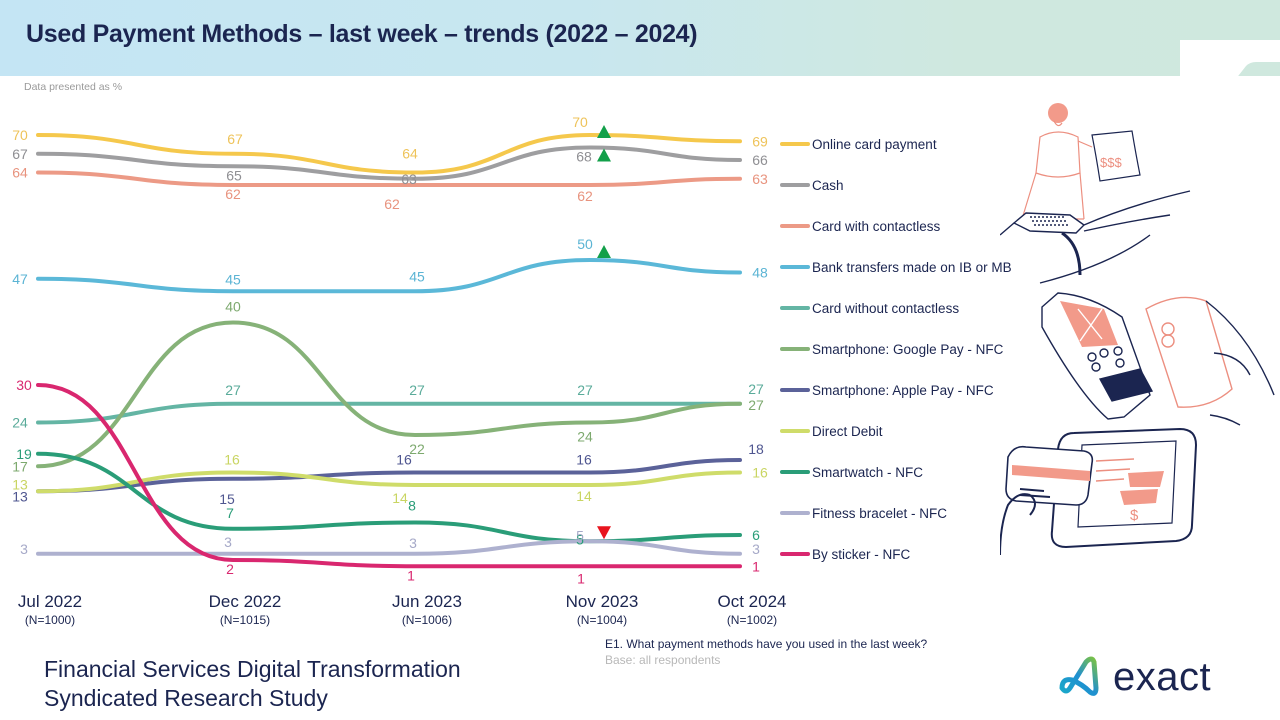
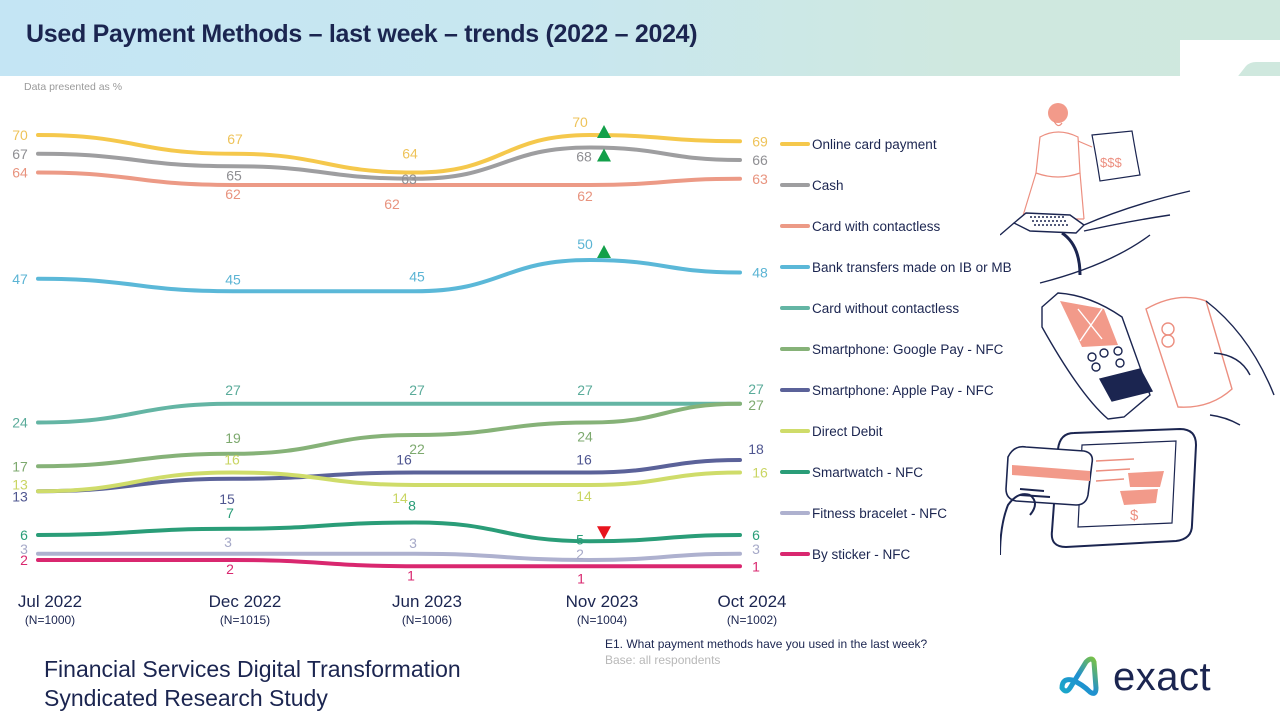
Smartwatch - NFC/Jul 2022: 19 -> 6
By sticker - NFC/Jul 2022: 30 -> 2
Smartphone: Google Pay - NFC/Dec 2022: 40 -> 19
Fitness bracelet - NFC/Nov 2023: 5 -> 2
